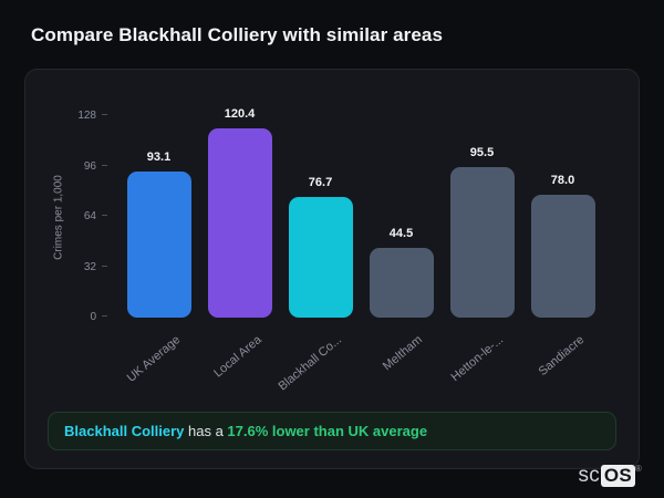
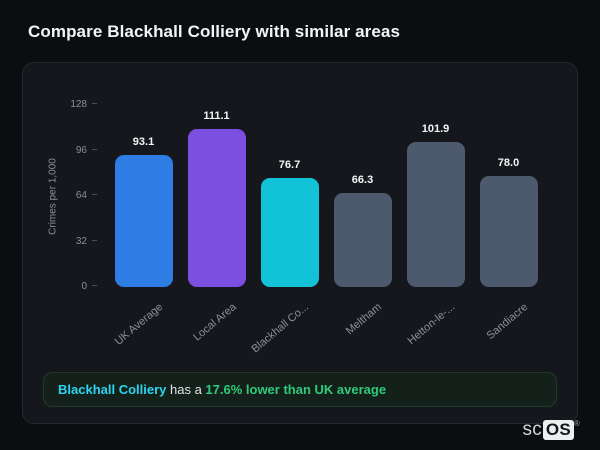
Local Area: 120.4 -> 111.1
Meltham: 44.5 -> 66.3
Hetton-le-...: 95.5 -> 101.9
